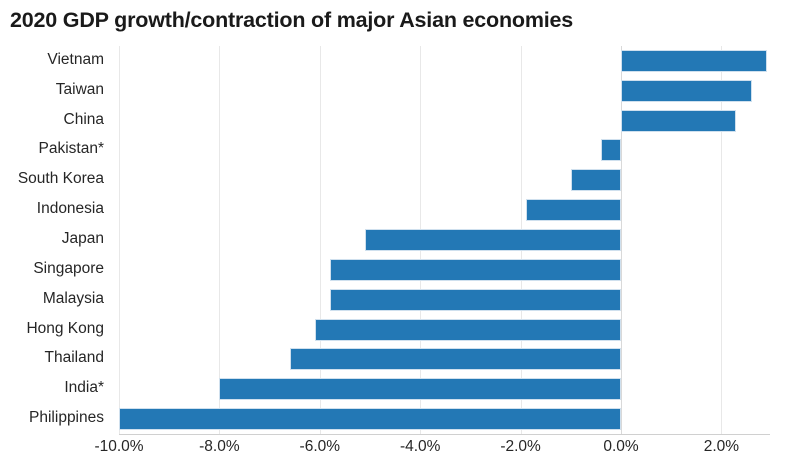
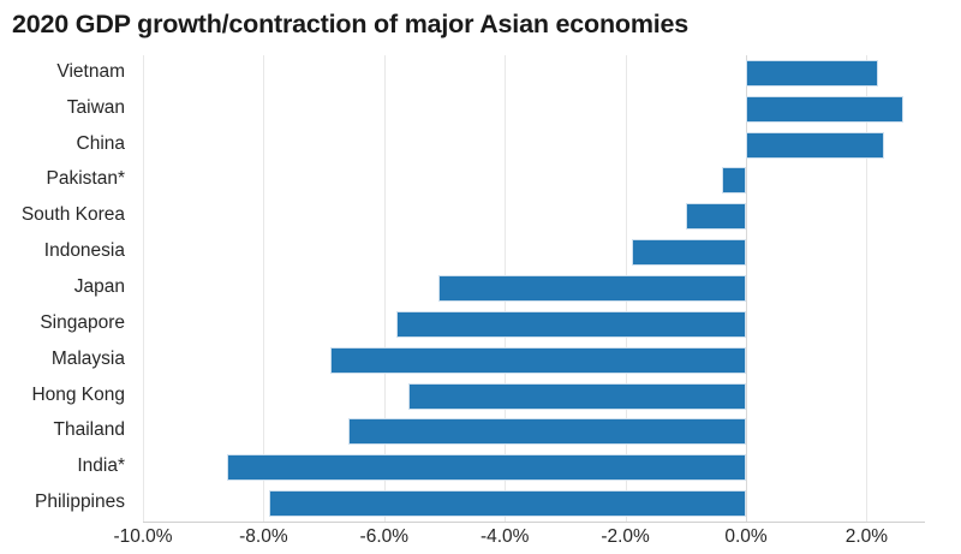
Vietnam: 2.9% -> 2.2%
Malaysia: -5.8% -> -6.9%
Hong Kong: -6.1% -> -5.6%
India*: -8.0% -> -8.6%
Philippines: -10.0% -> -7.9%
